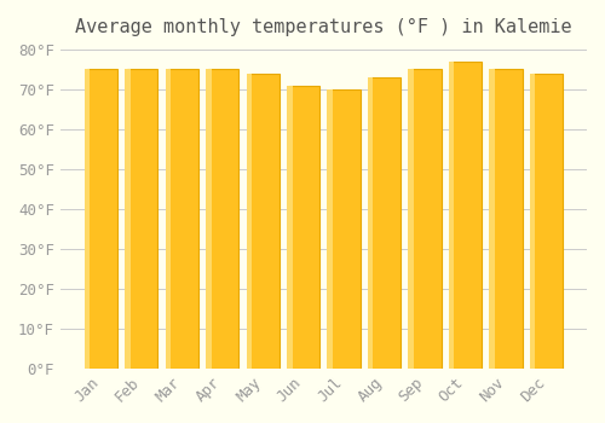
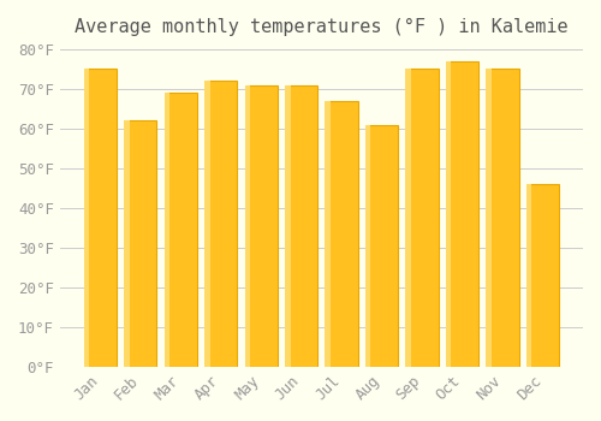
Feb: 75°F -> 62°F
Mar: 75°F -> 69°F
Apr: 75°F -> 72°F
May: 74°F -> 71°F
Jul: 70°F -> 67°F
Aug: 73°F -> 61°F
Dec: 74°F -> 46°F
